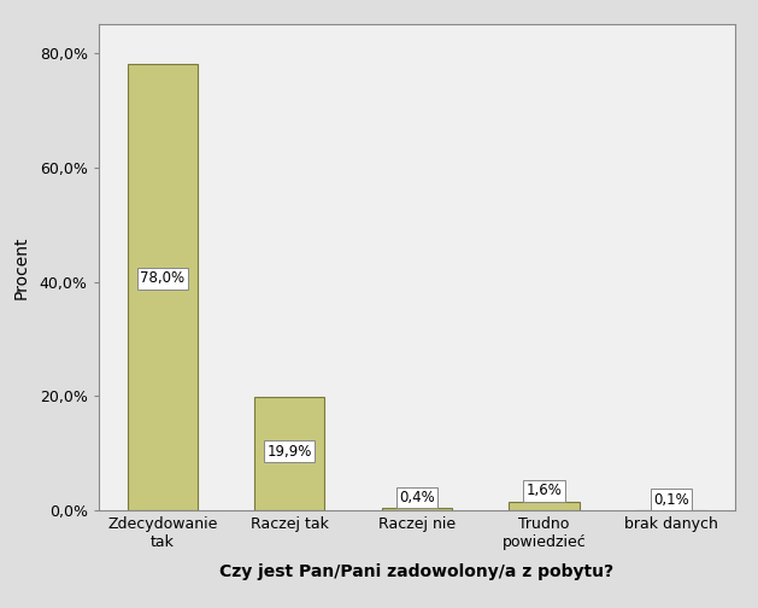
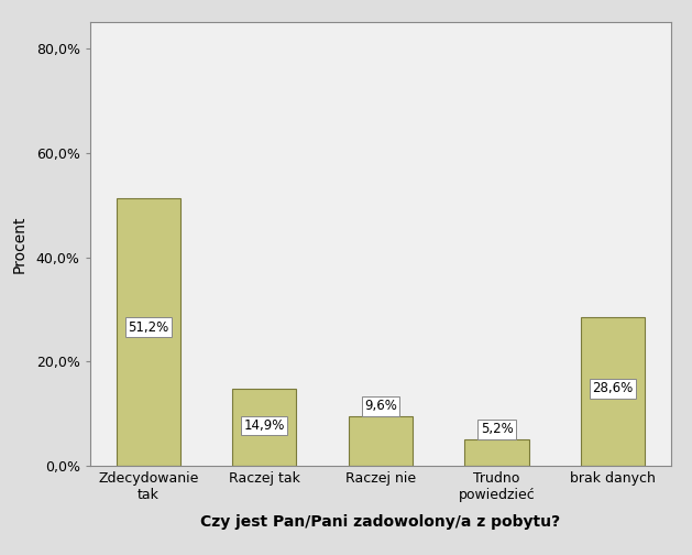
Zdecydowanie tak: 78,0% -> 51,2%
Raczej tak: 19,9% -> 14,9%
Raczej nie: 0,4% -> 9,6%
Trudno powiedzieć: 1,6% -> 5,2%
brak danych: 0,1% -> 28,6%
